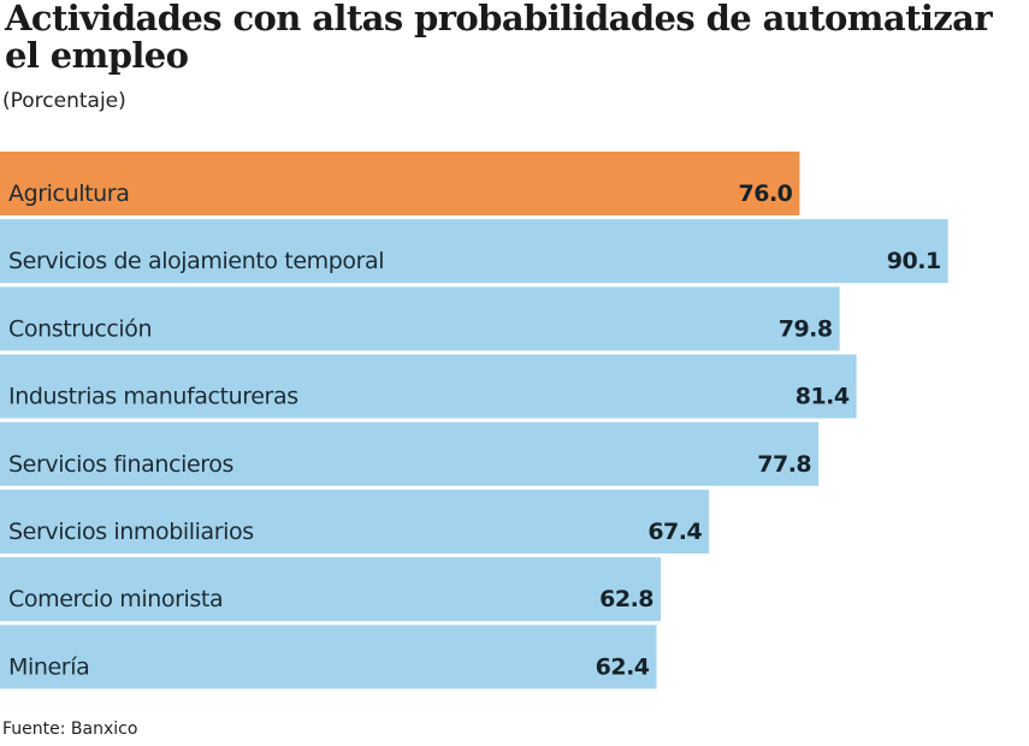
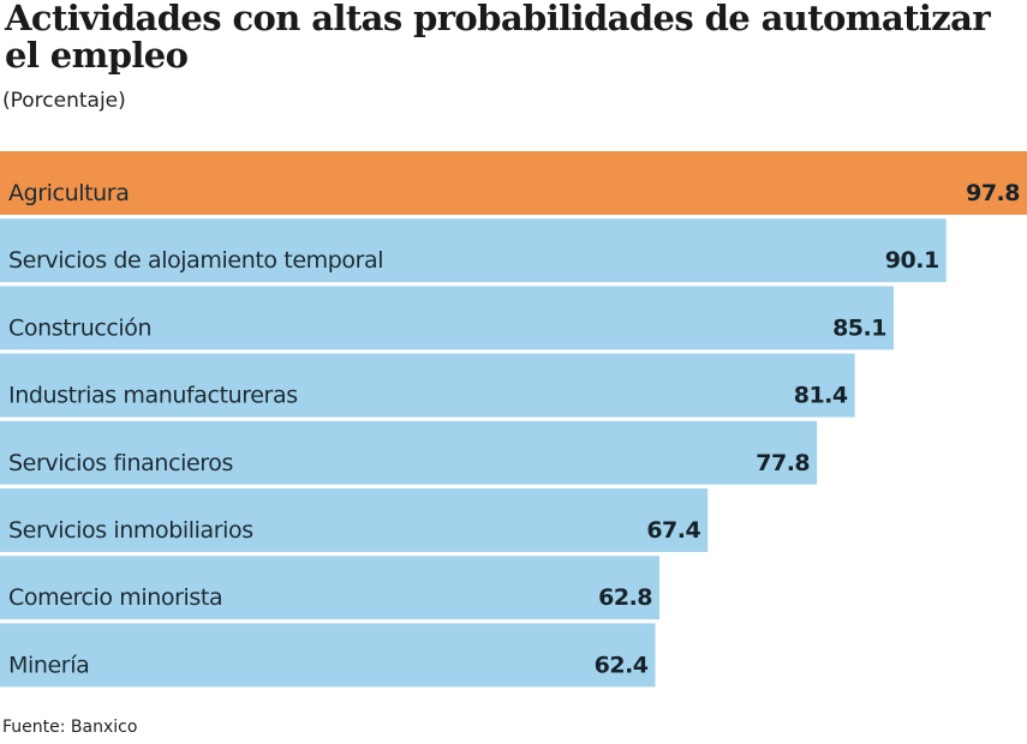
Agricultura: 76.0 -> 97.8
Construcción: 79.8 -> 85.1
